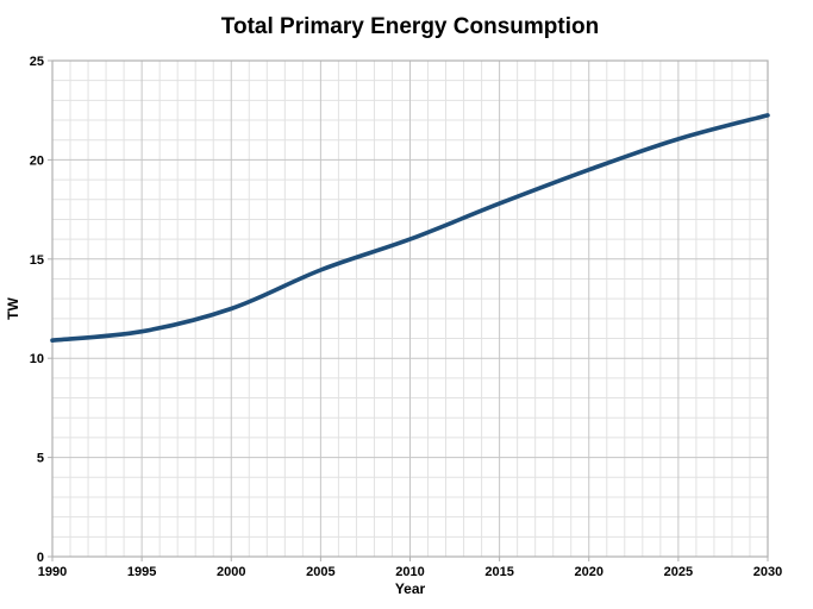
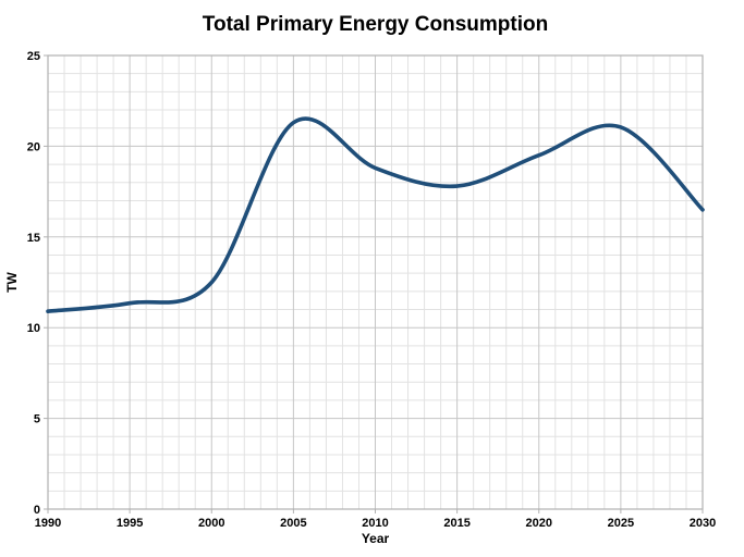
2005: 14.4 -> 21.3
2010: 16.0 -> 18.8
2030: 22.2 -> 16.5
